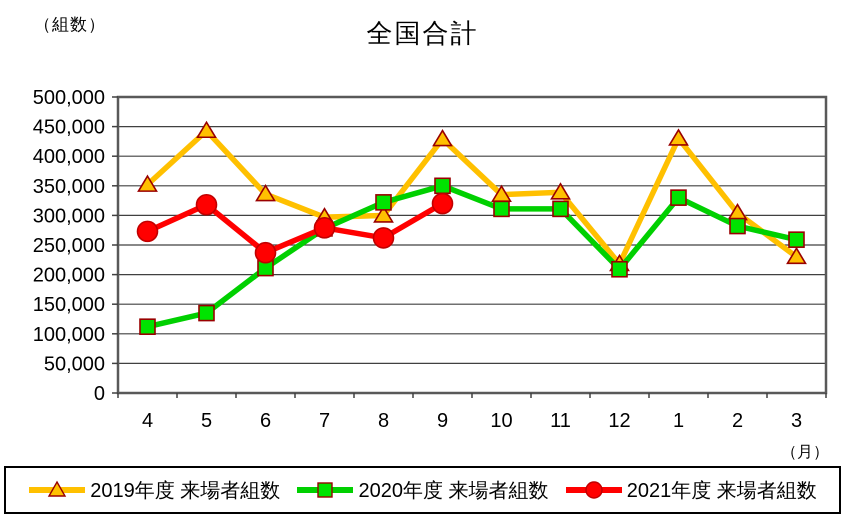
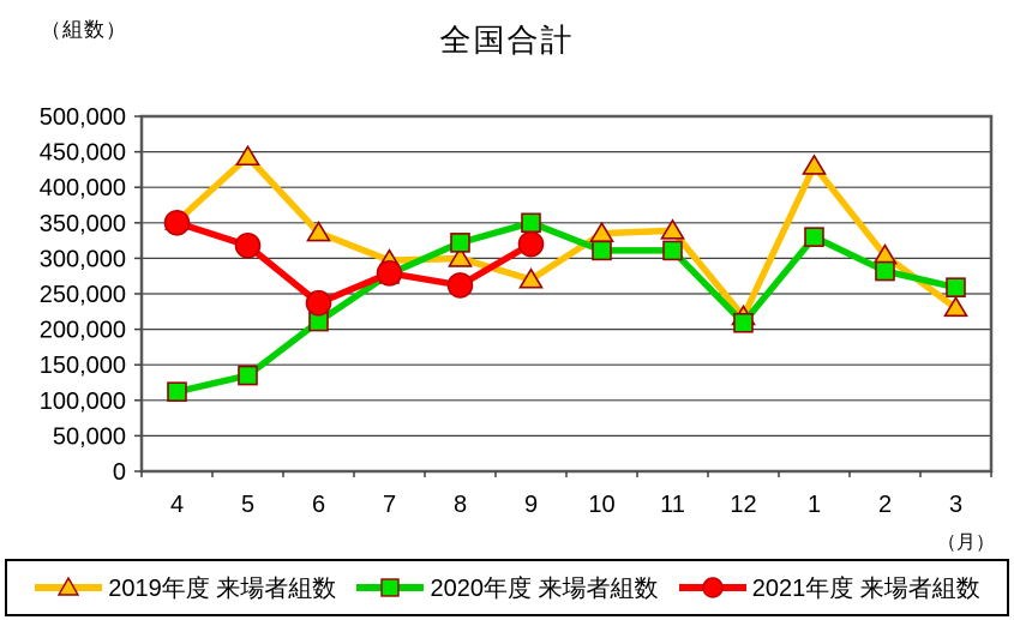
2021年度 来場者組数/4: 270000 -> 350000
2019年度 来場者組数/9: 430000 -> 270000
